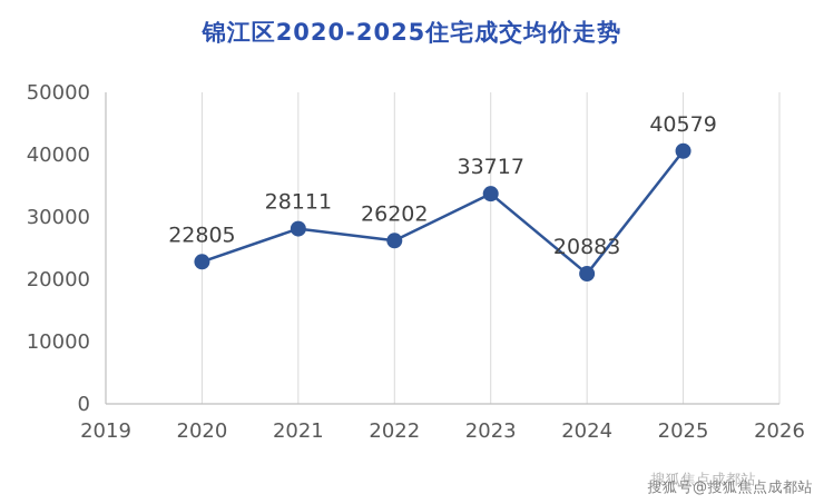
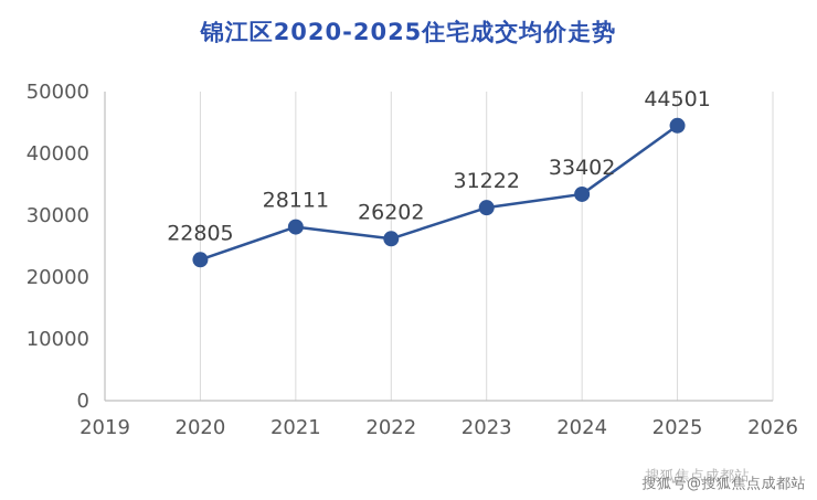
2023: 33717 -> 31222
2024: 20883 -> 33402
2025: 40579 -> 44501
